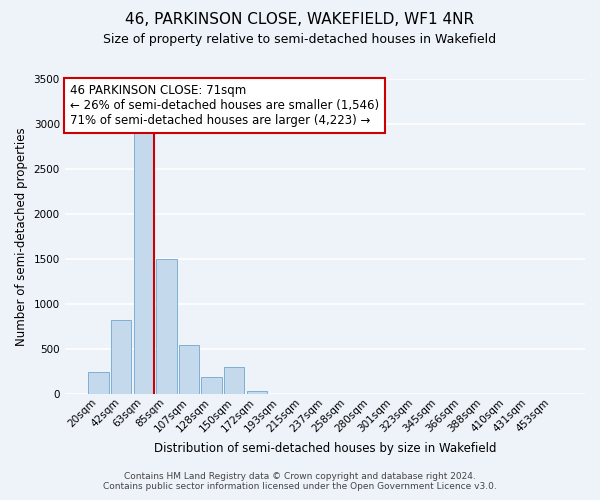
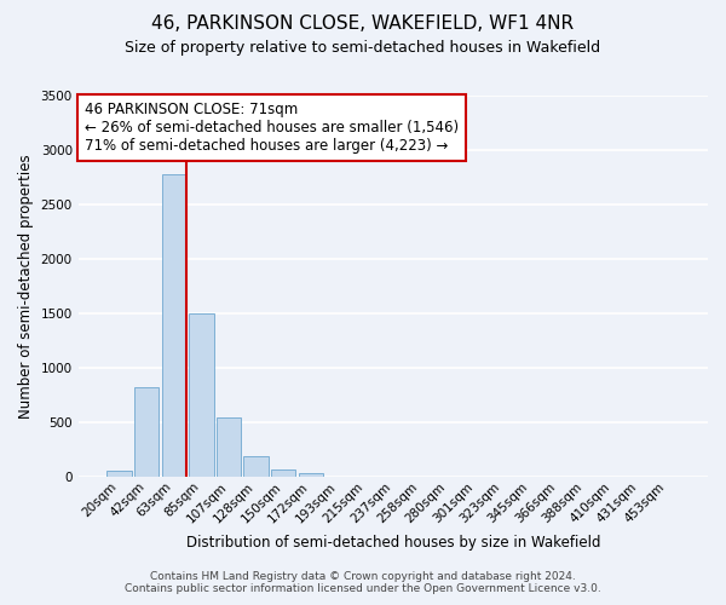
20sqm: 240 -> 60
63sqm: 2900 -> 2780
150sqm: 300 -> 60
